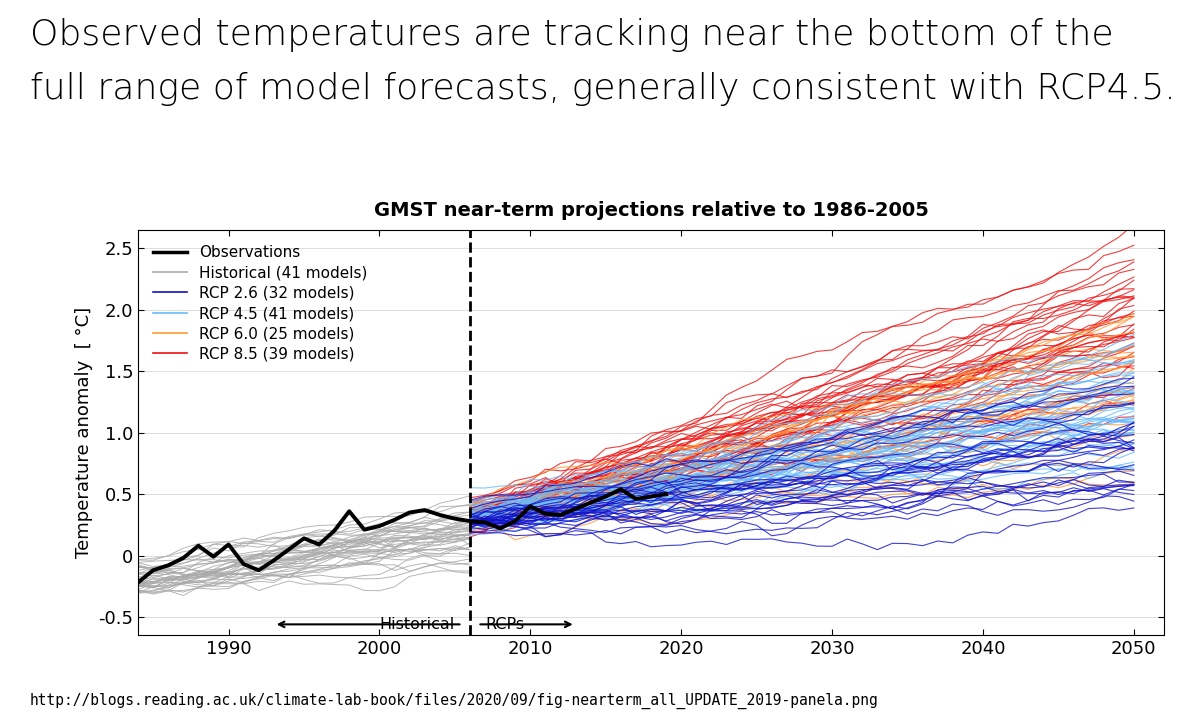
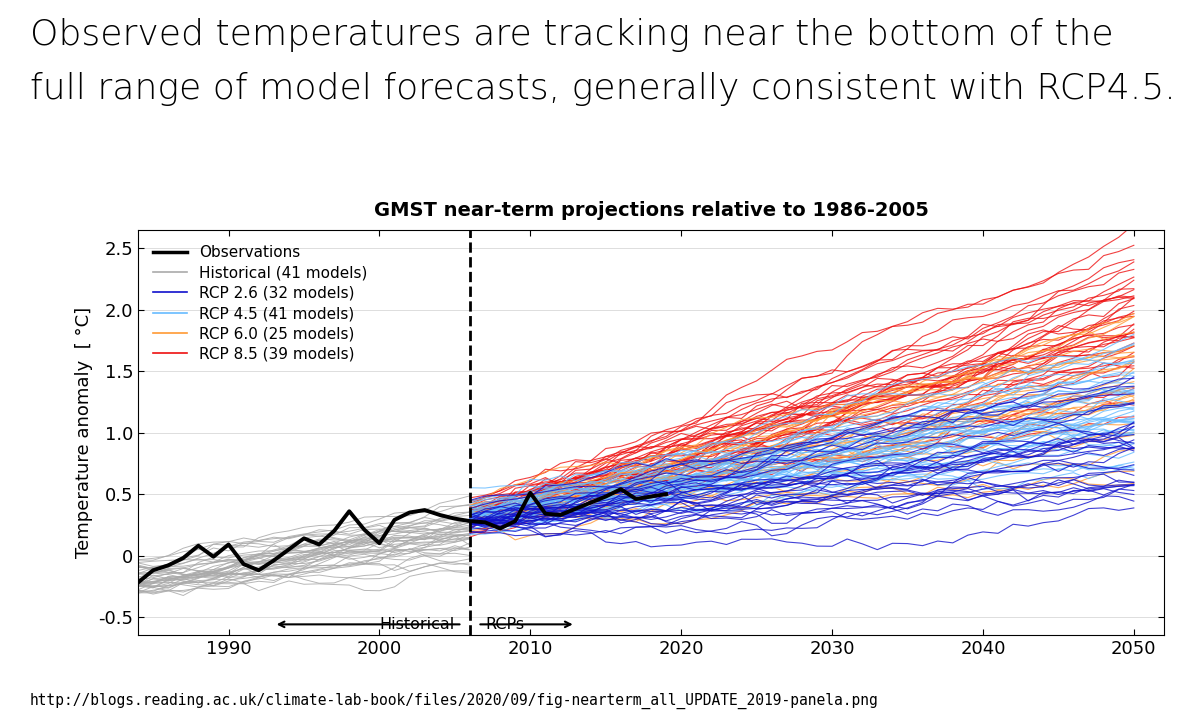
Observations/2000: 0.24 -> 0.10
Observations/2010: 0.40 -> 0.51
